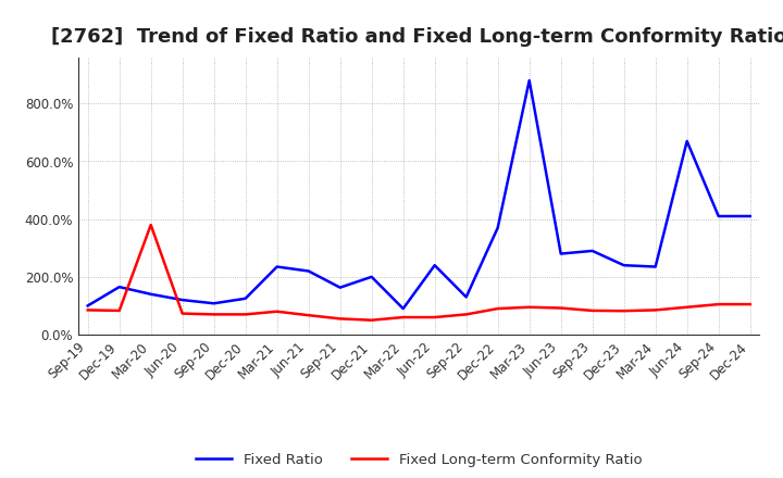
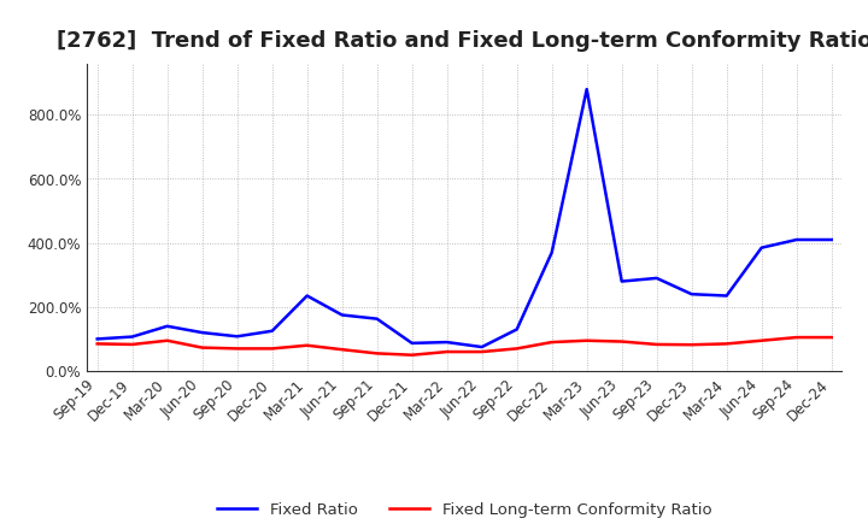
Fixed Ratio/Dec-19: 165% -> 107%
Fixed Long-term Conformity Ratio/Mar-20: 380% -> 95%
Fixed Ratio/Jun-21: 220% -> 175%
Fixed Ratio/Dec-21: 200% -> 87%
Fixed Ratio/Jun-22: 240% -> 75%
Fixed Ratio/Jun-24: 670% -> 385%
